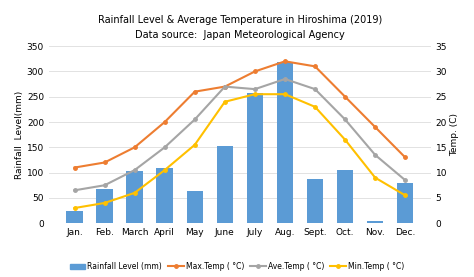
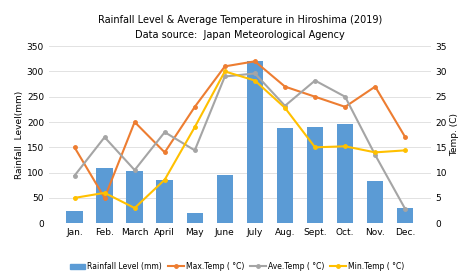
Max.Temp ( °C)/Jan.: 11 -> 15
Ave.Temp ( °C)/Jan.: 6.5 -> 9.4
Min.Temp ( °C)/Jan.: 3.0 -> 5.0
Rainfall Level (mm)/Feb.: 68 -> 110
Max.Temp ( °C)/Feb.: 12 -> 5
Ave.Temp ( °C)/Feb.: 7.5 -> 17.0
Min.Temp ( °C)/Feb.: 4.0 -> 6.0
Max.Temp ( °C)/March: 15 -> 20
Min.Temp ( °C)/March: 6.0 -> 3.0
Rainfall Level (mm)/April: 110 -> 86
Max.Temp ( °C)/April: 20 -> 14
Ave.Temp ( °C)/April: 15.0 -> 18.0
Min.Temp ( °C)/April: 10.5 -> 8.6
Rainfall Level (mm)/May: 63 -> 20
Max.Temp ( °C)/May: 26 -> 23
Ave.Temp ( °C)/May: 20.5 -> 14.4
Min.Temp ( °C)/May: 15.5 -> 19.0
Rainfall Level (mm)/June: 152 -> 96
Max.Temp ( °C)/June: 27 -> 31
Ave.Temp ( °C)/June: 27.0 -> 29.0
Min.Temp ( °C)/June: 24.0 -> 30.0
Rainfall Level (mm)/July: 258 -> 320
Max.Temp ( °C)/July: 30 -> 32
Ave.Temp ( °C)/July: 26.5 -> 29.6
Min.Temp ( °C)/July: 25.5 -> 28.2
Rainfall Level (mm)/Aug.: 318 -> 188
Max.Temp ( °C)/Aug.: 32 -> 27
Ave.Temp ( °C)/Aug.: 28.5 -> 23.2
Min.Temp ( °C)/Aug.: 25.5 -> 22.8
Rainfall Level (mm)/Sept.: 87 -> 190
Max.Temp ( °C)/Sept.: 31 -> 25
Ave.Temp ( °C)/Sept.: 26.5 -> 28.2
Min.Temp ( °C)/Sept.: 23.0 -> 15.0
Rainfall Level (mm)/Oct.: 105 -> 196
Max.Temp ( °C)/Oct.: 25 -> 23
Ave.Temp ( °C)/Oct.: 20.5 -> 25.0
Min.Temp ( °C)/Oct.: 16.5 -> 15.2
Rainfall Level (mm)/Nov.: 5 -> 84
Max.Temp ( °C)/Nov.: 19 -> 27
Min.Temp ( °C)/Nov.: 9.0 -> 14.0
Rainfall Level (mm)/Dec.: 80 -> 30
Max.Temp ( °C)/Dec.: 13 -> 17
Ave.Temp ( °C)/Dec.: 8.5 -> 2.8
Min.Temp ( °C)/Dec.: 5.5 -> 14.4
